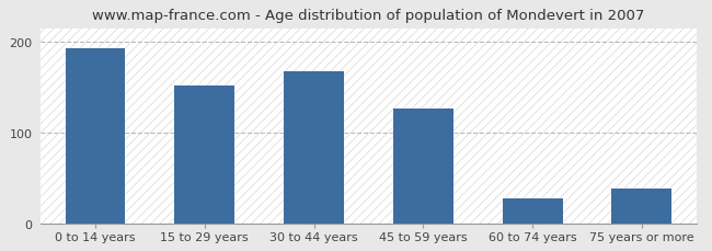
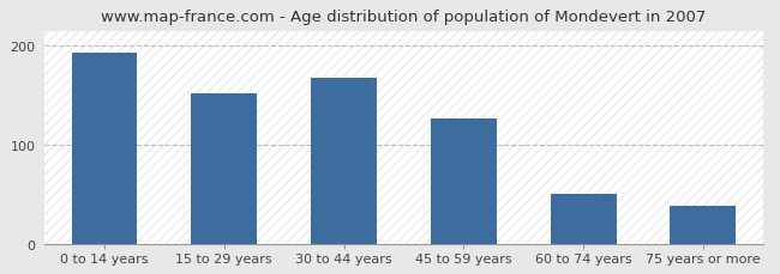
60 to 74 years: 28 -> 50
